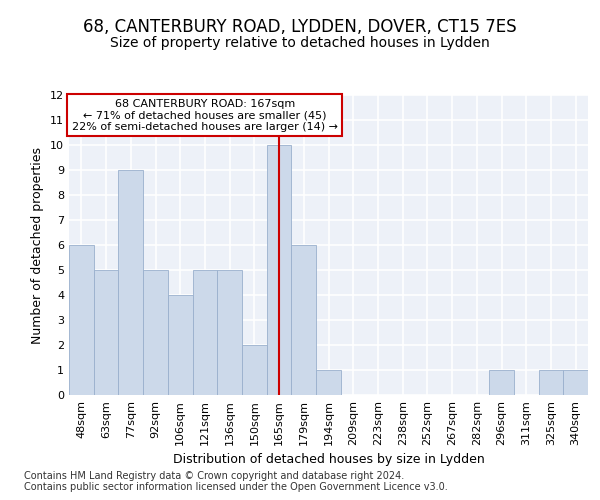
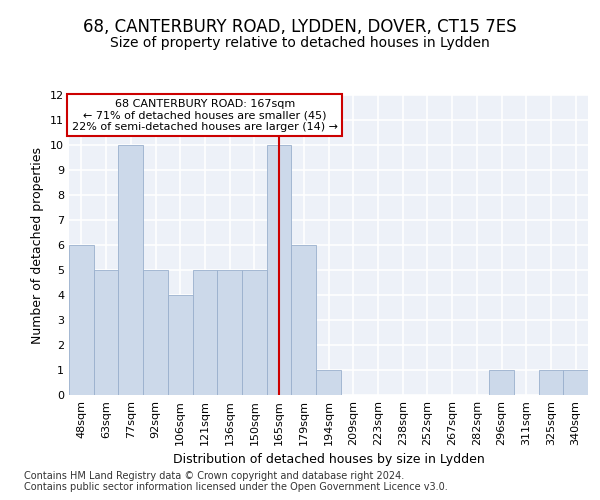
77sqm: 9 -> 10
150sqm: 2 -> 5
